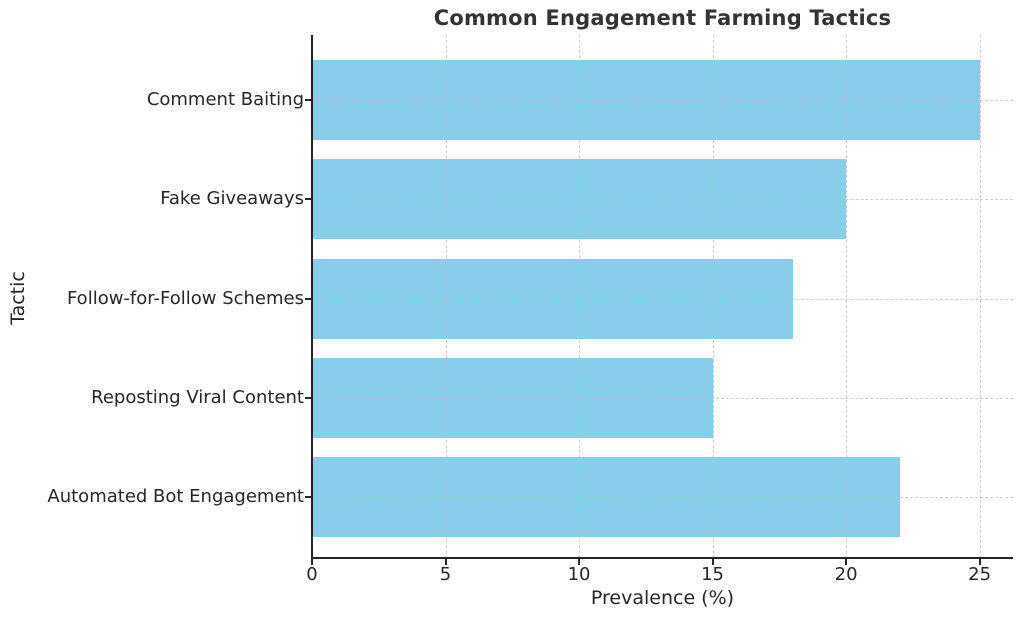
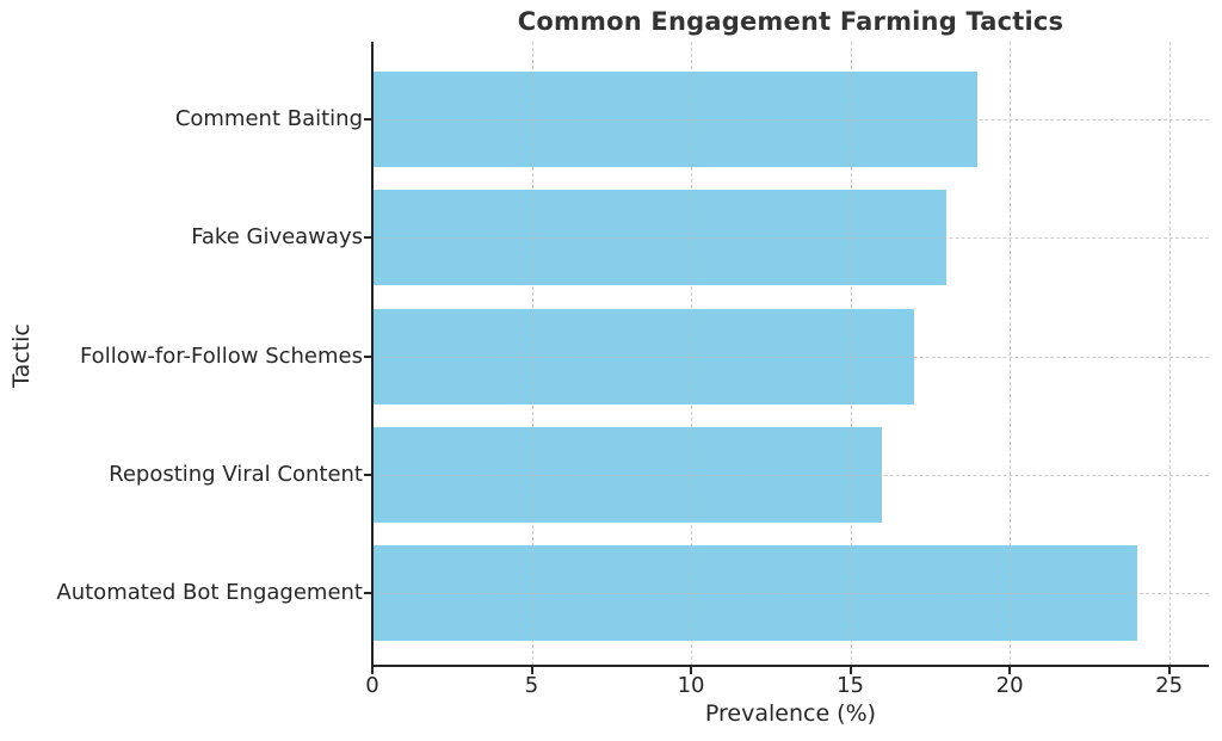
Comment Baiting: 25 -> 19
Fake Giveaways: 20 -> 18
Follow-for-Follow Schemes: 18 -> 17
Reposting Viral Content: 15 -> 16
Automated Bot Engagement: 22 -> 24
